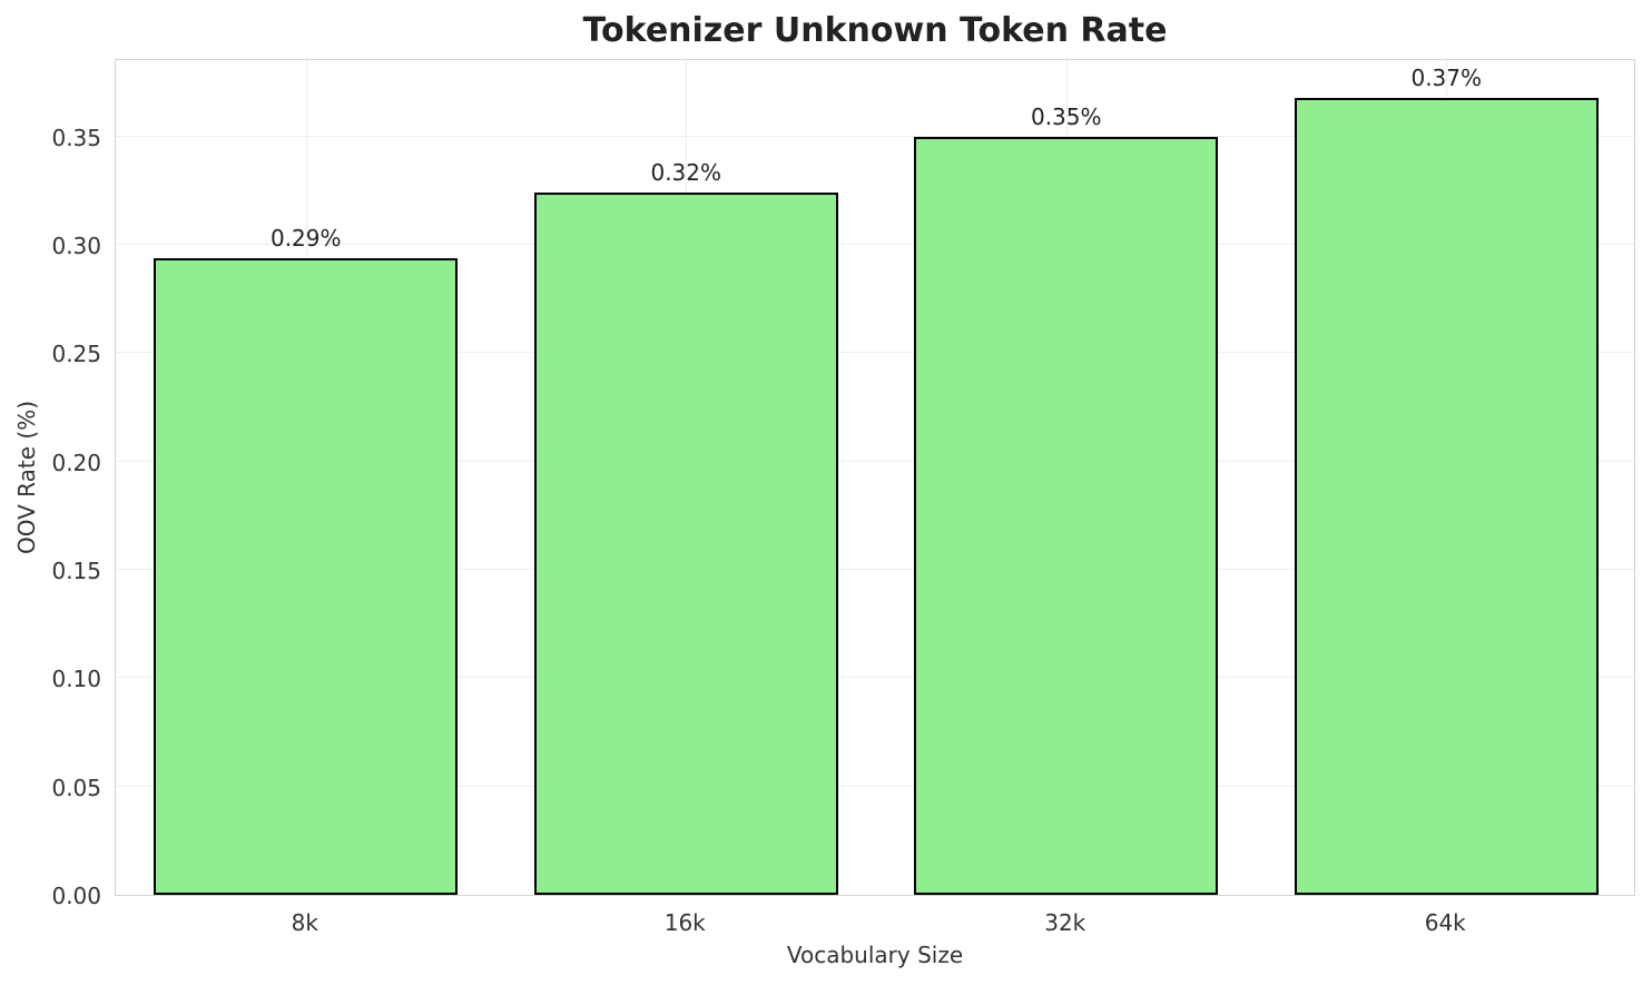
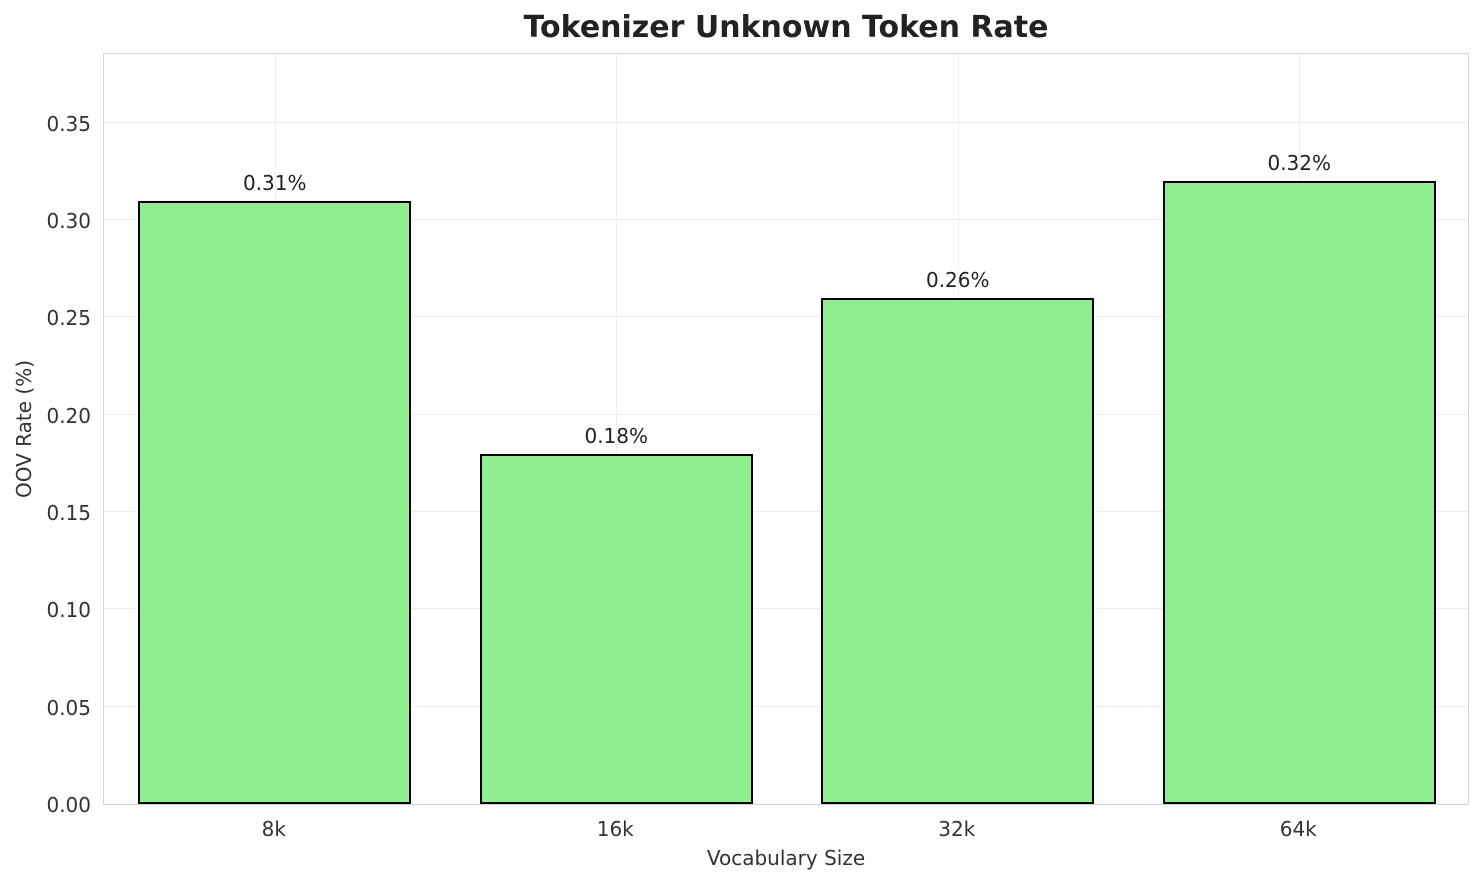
8k: 0.29% -> 0.31%
16k: 0.32% -> 0.18%
32k: 0.35% -> 0.26%
64k: 0.37% -> 0.32%
